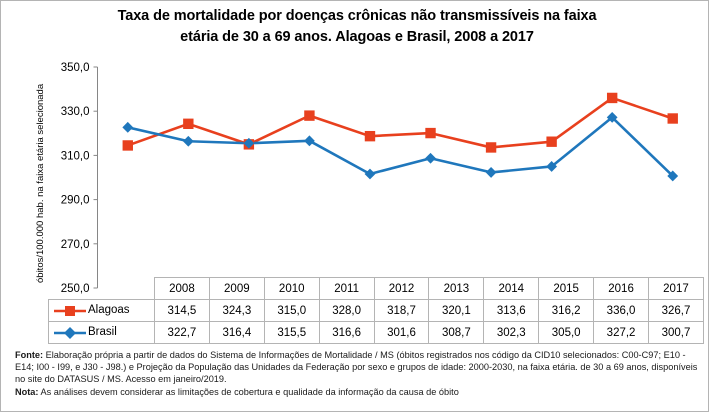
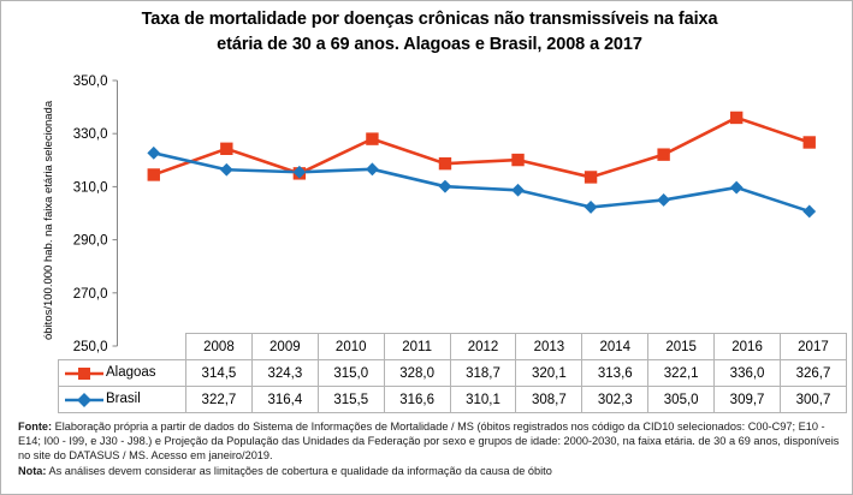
Brasil/2012: 301,6 -> 310,1
Alagoas/2015: 316,2 -> 322,1
Brasil/2016: 327,2 -> 309,7
